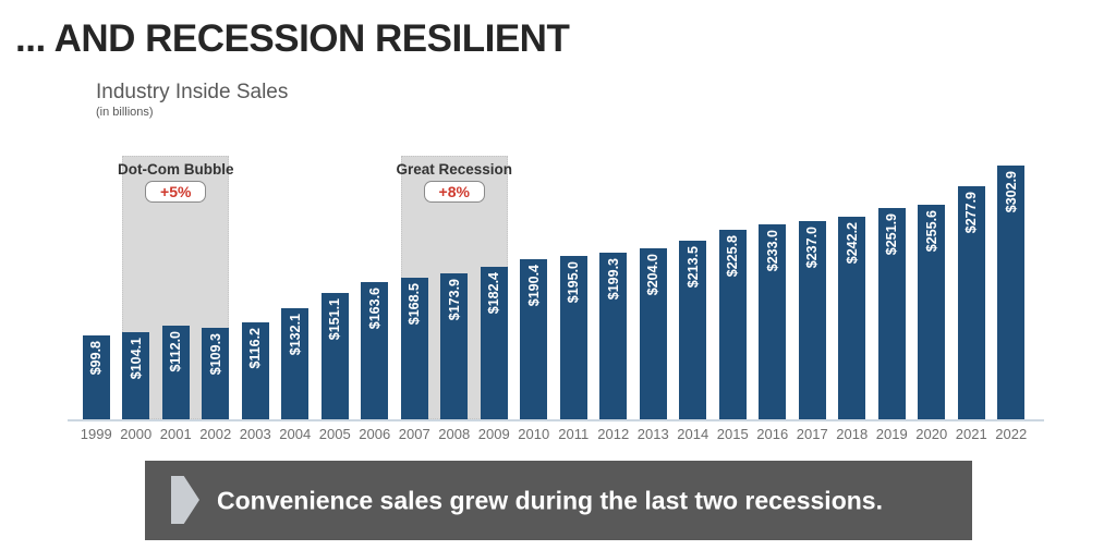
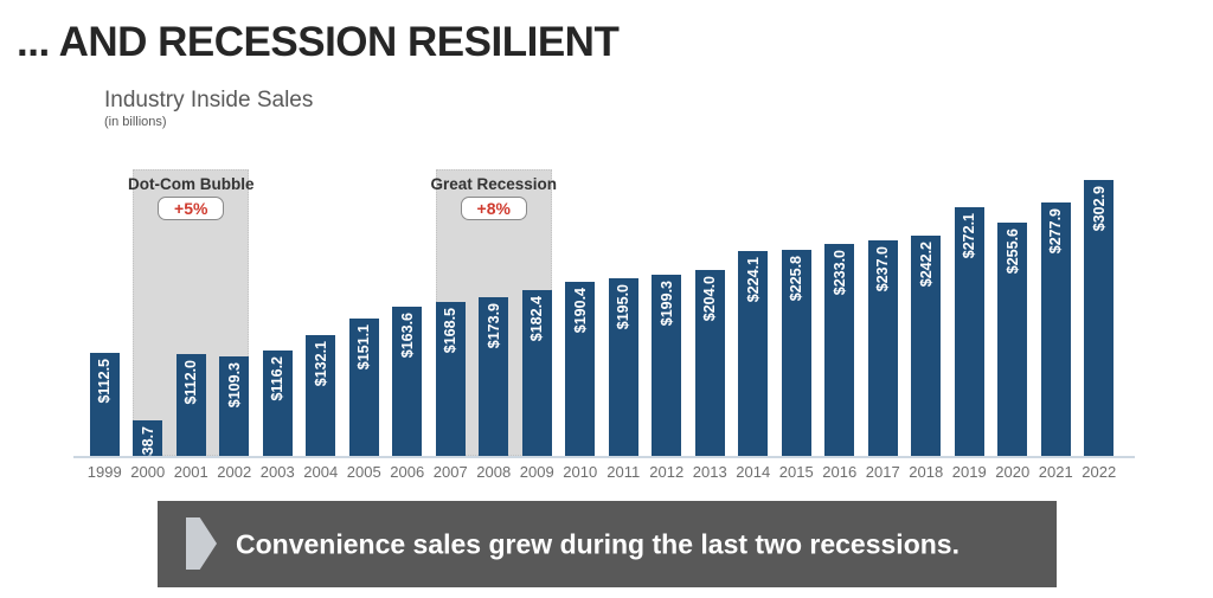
1999: $99.8 -> $112.5
2000: $104.1 -> $38.7
2014: $213.5 -> $224.1
2019: $251.9 -> $272.1
